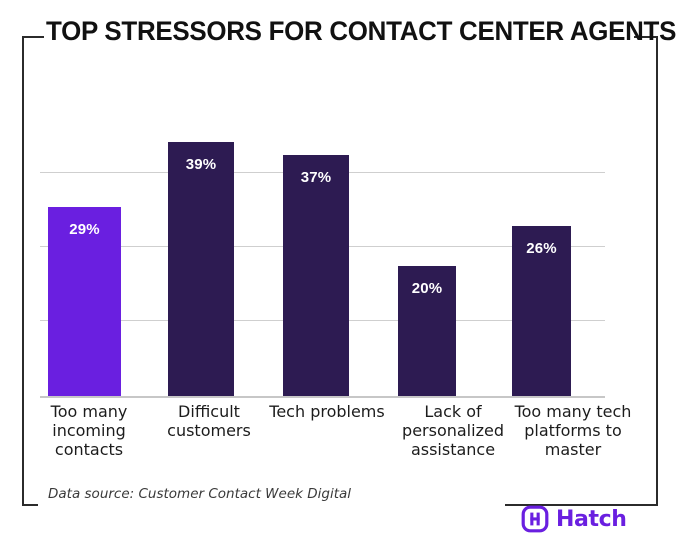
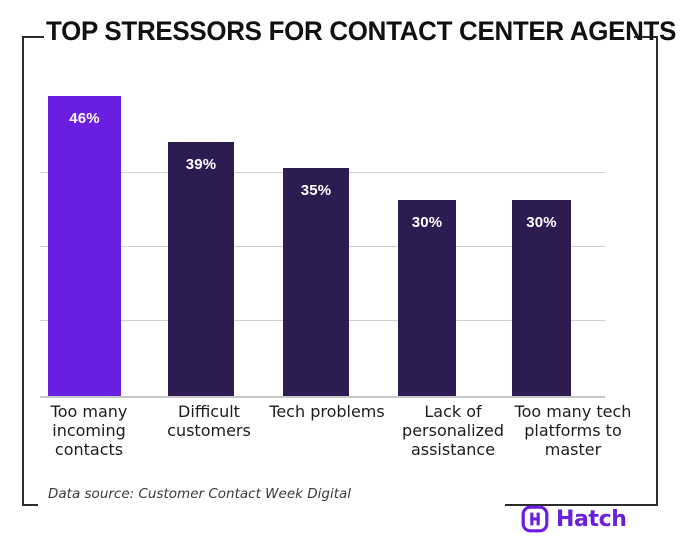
Too many incoming contacts: 29% -> 46%
Tech problems: 37% -> 35%
Lack of personalized assistance: 20% -> 30%
Too many tech platforms to master: 26% -> 30%
